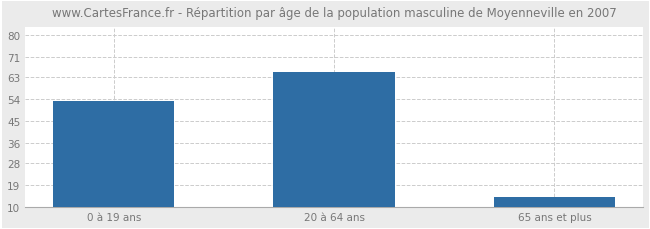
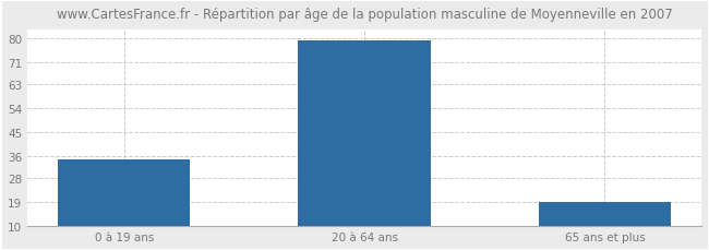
0 à 19 ans: 53 -> 35
20 à 64 ans: 65 -> 79
65 ans et plus: 14 -> 19
